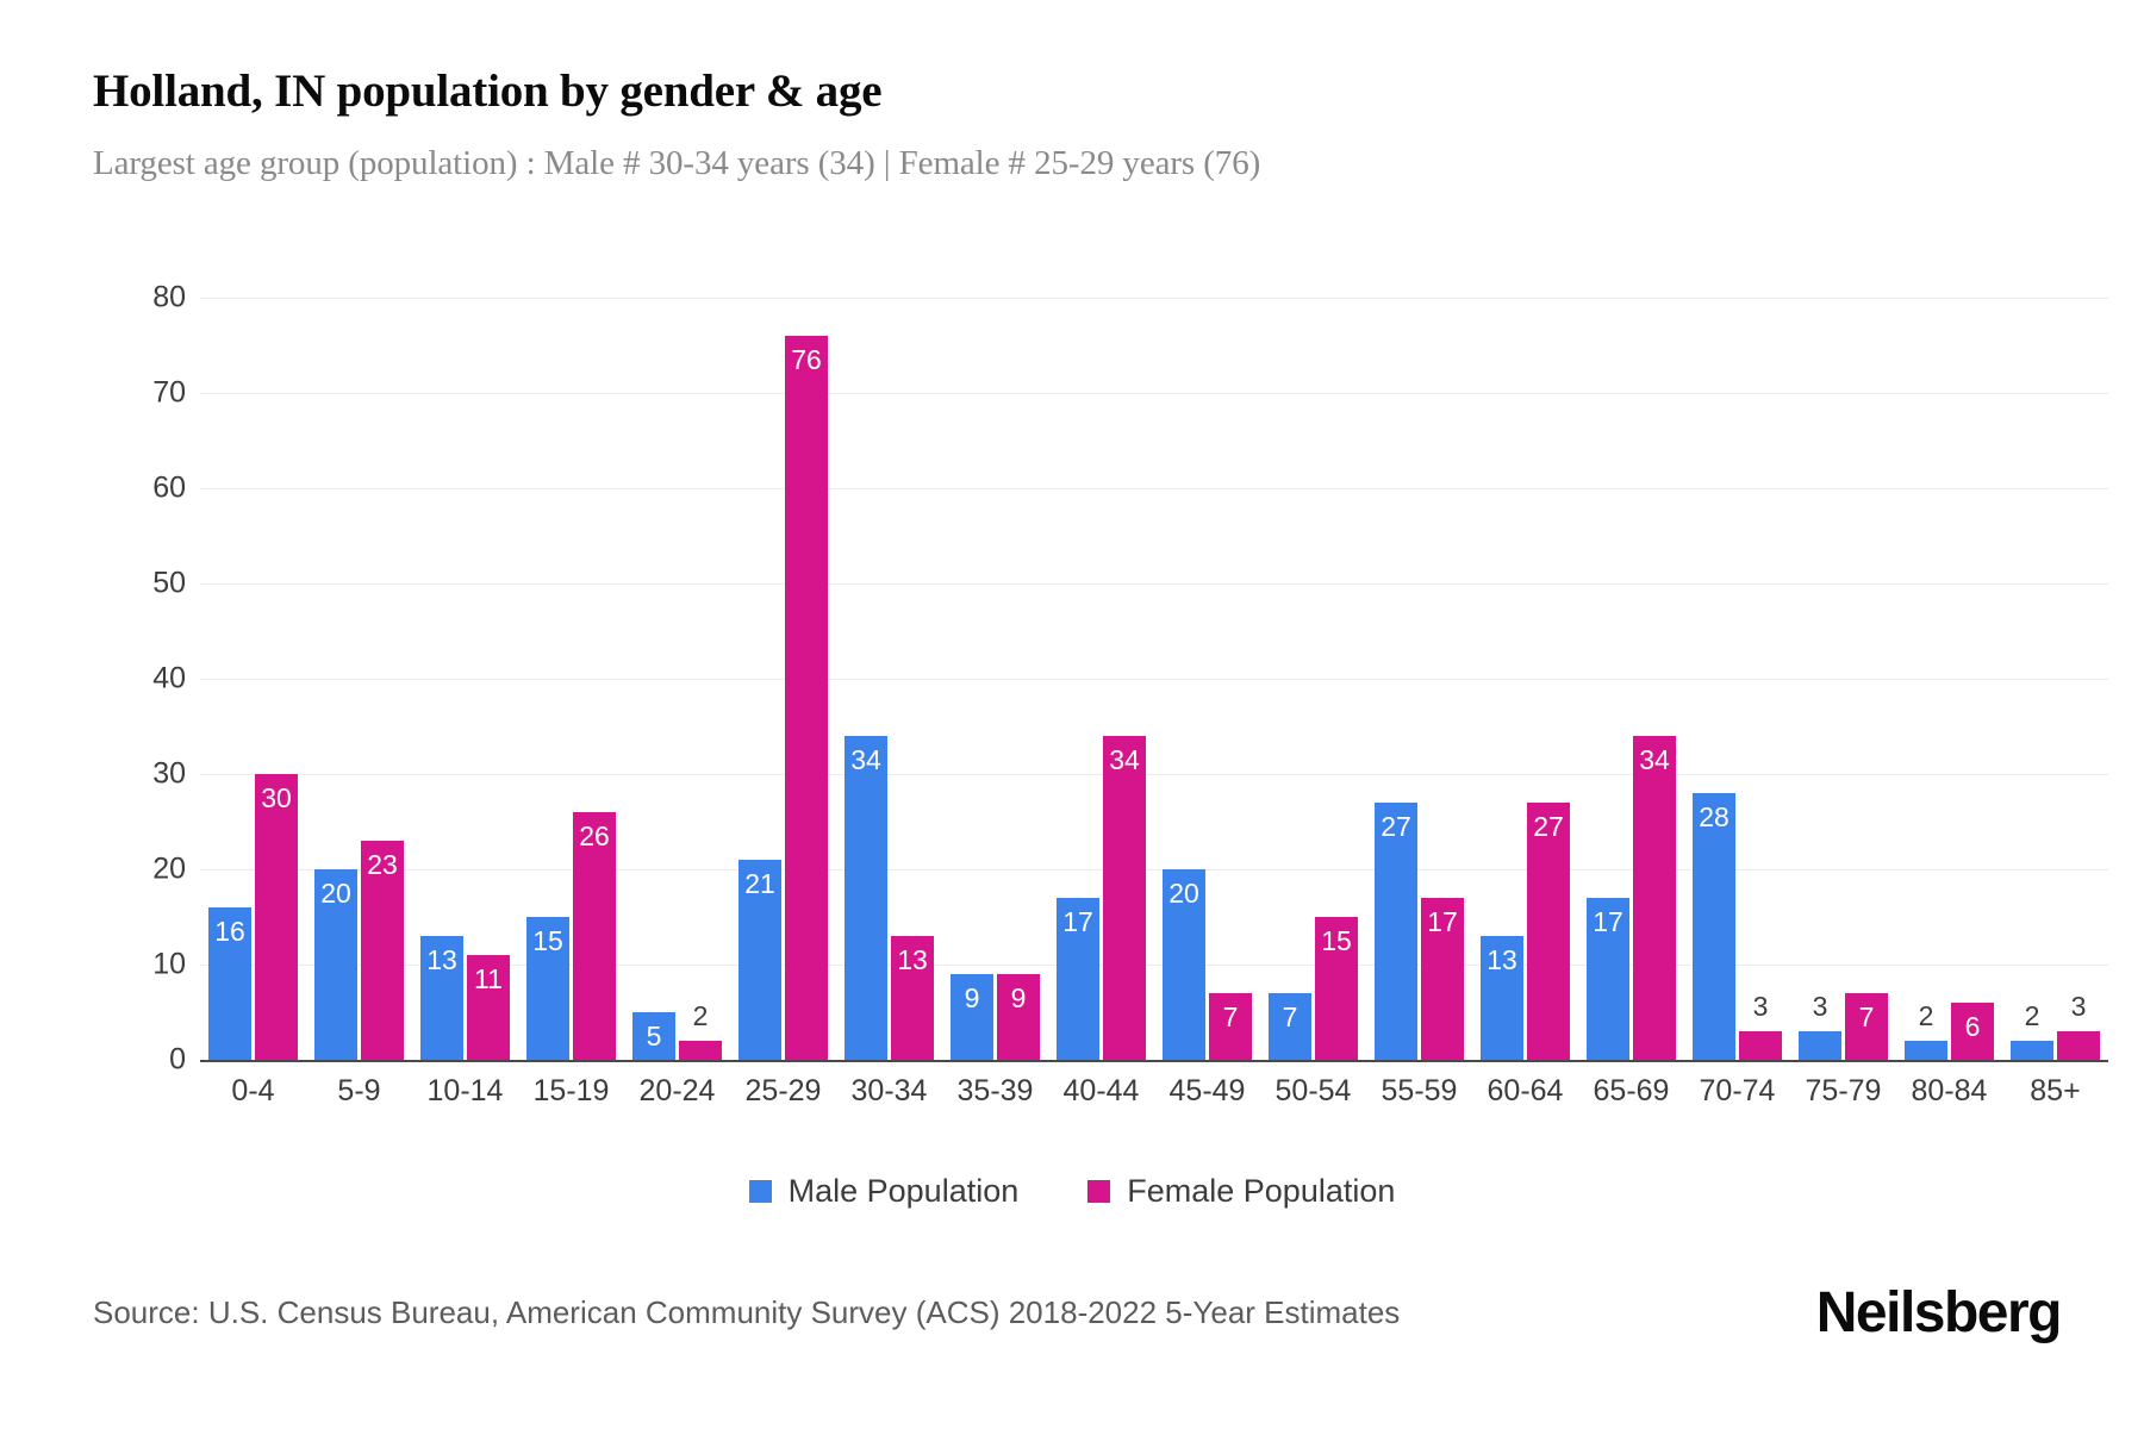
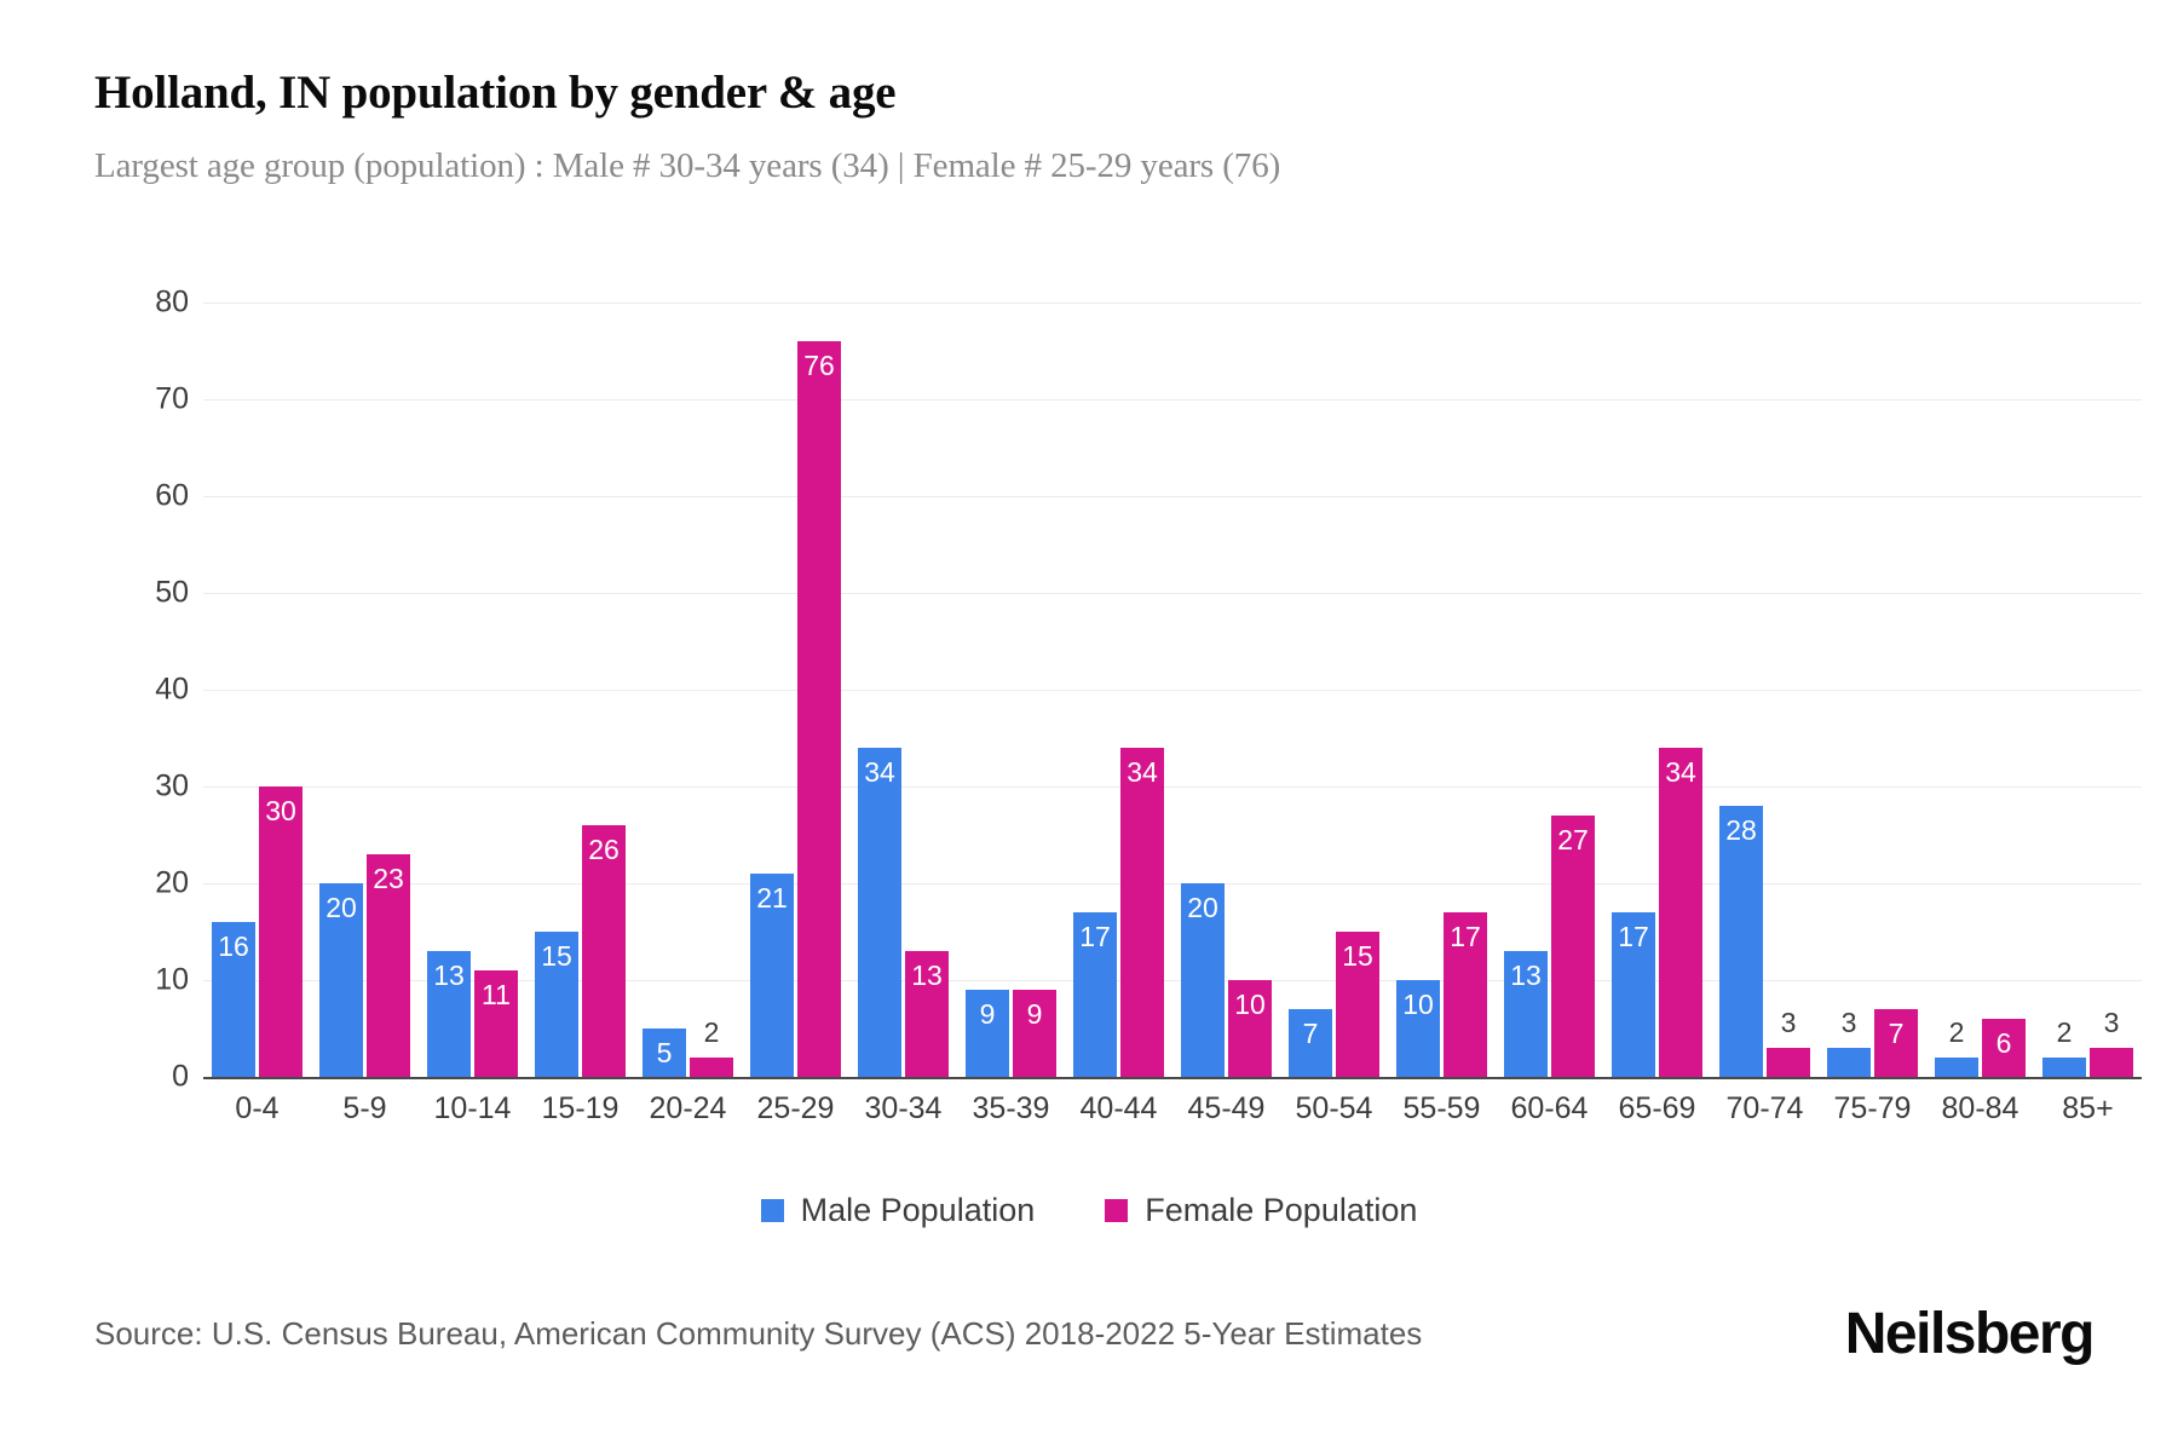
Female Population/45-49: 7 -> 10
Male Population/55-59: 27 -> 10
